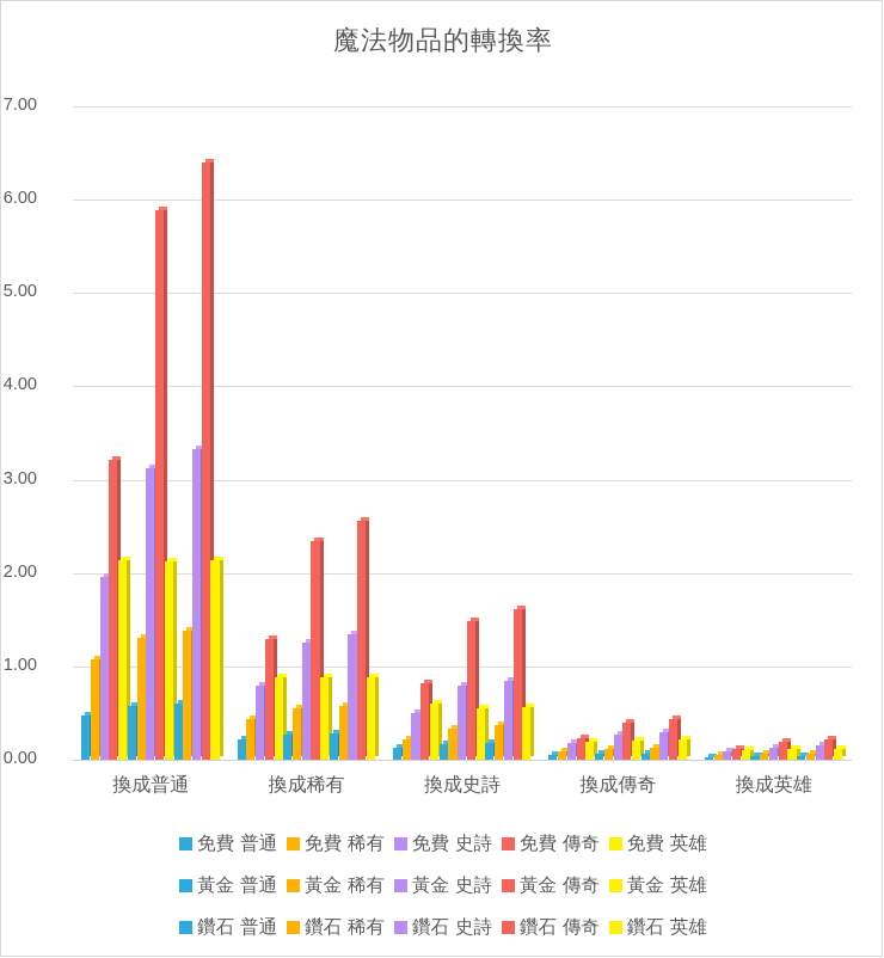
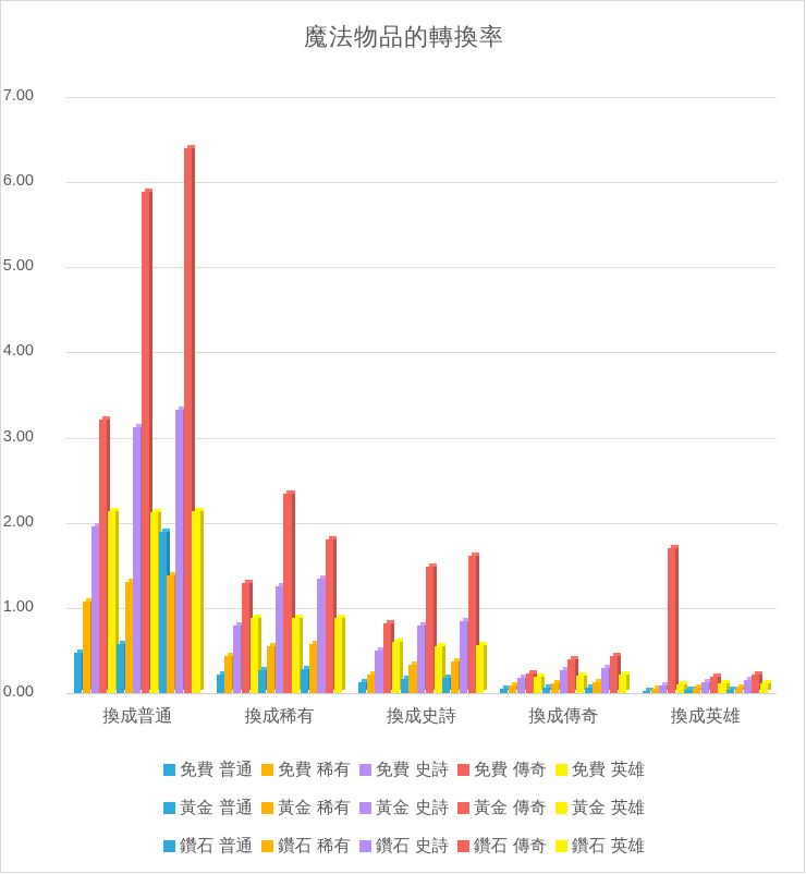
鑽石 普通/換成普通: 0.6 -> 1.9
鑽石 傳奇/換成稀有: 2.6 -> 1.8
免費 傳奇/換成英雄: 0.1 -> 1.7
